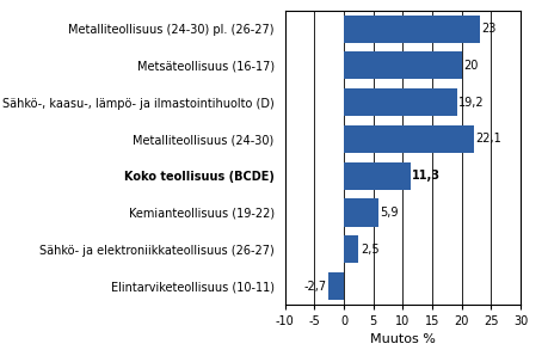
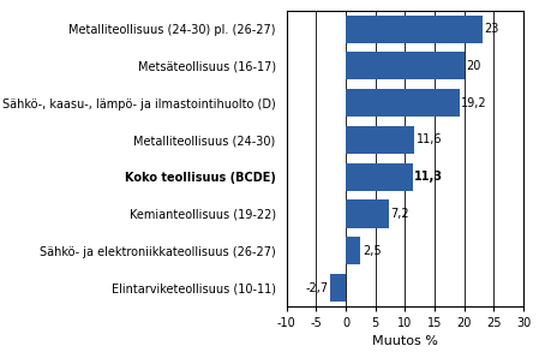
Metalliteollisuus (24-30): 22,1 -> 11,6
Kemianteollisuus (19-22): 5,9 -> 7,2
